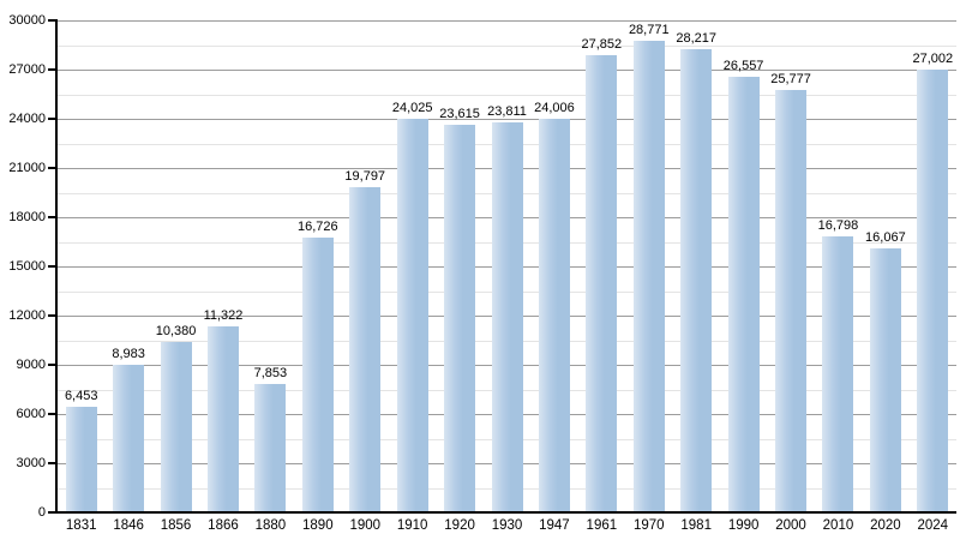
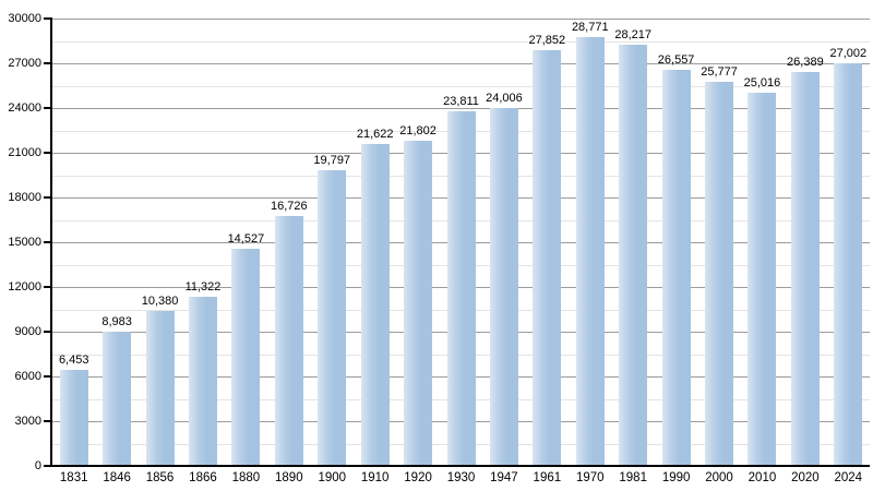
1880: 7,853 -> 14,527
1910: 24,025 -> 21,622
1920: 23,615 -> 21,802
2010: 16,798 -> 25,016
2020: 16,067 -> 26,389
